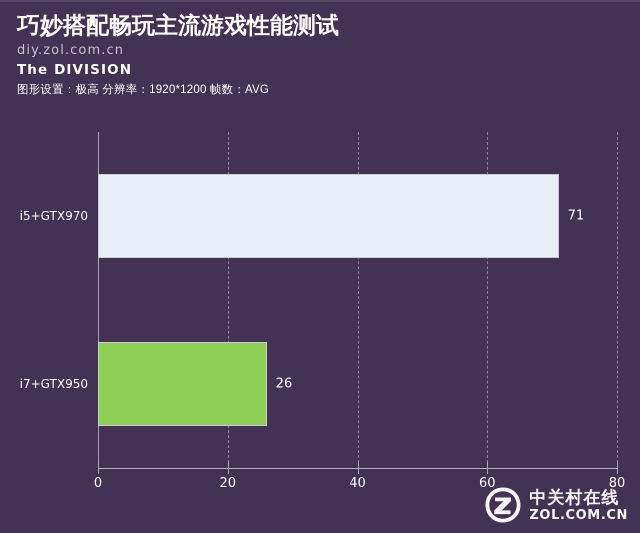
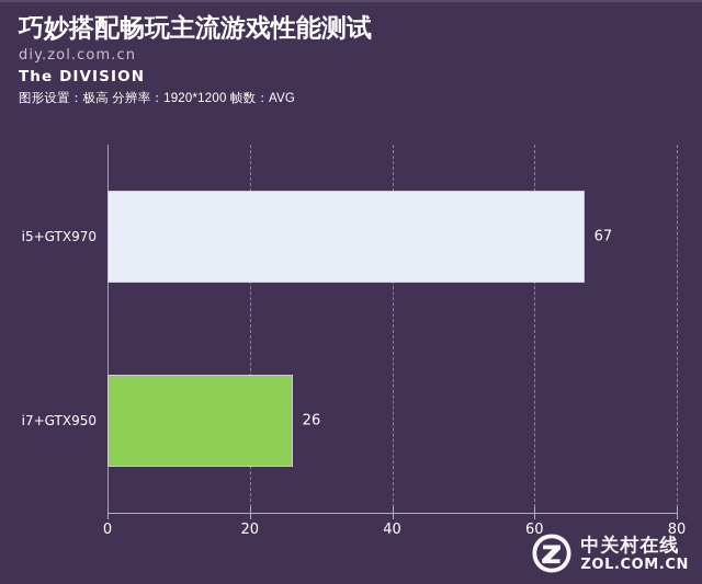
i5+GTX970: 71 -> 67
